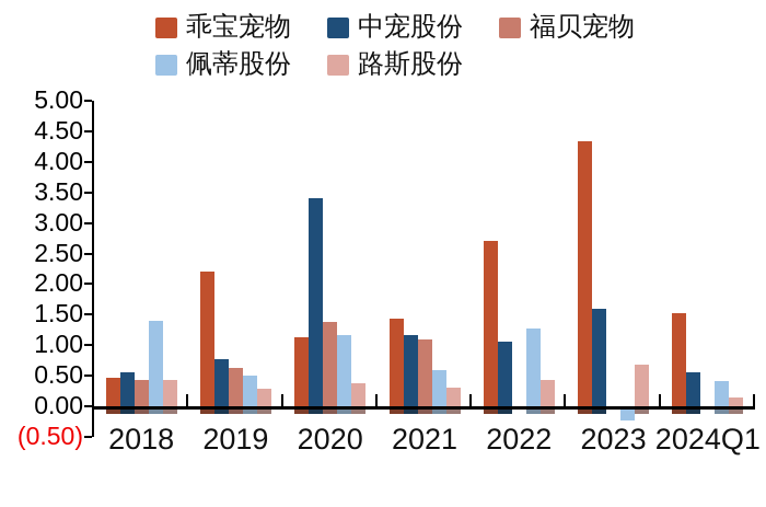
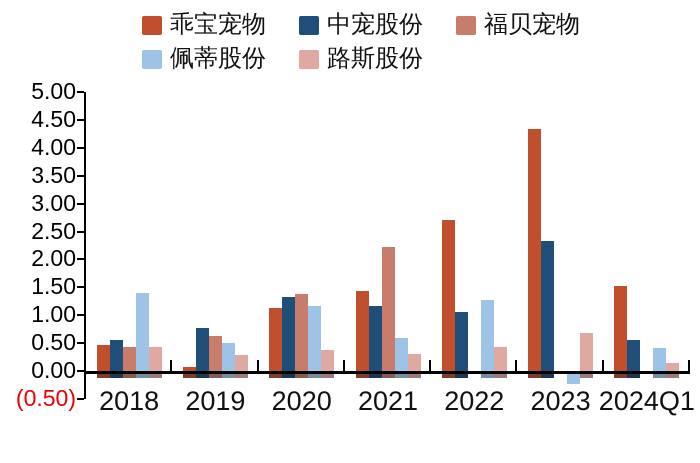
乖宝宠物/2019: 2.2 -> 0.1
中宠股份/2020: 3.4 -> 1.3
福贝宠物/2021: 1.1 -> 2.2
中宠股份/2023: 1.6 -> 2.3
